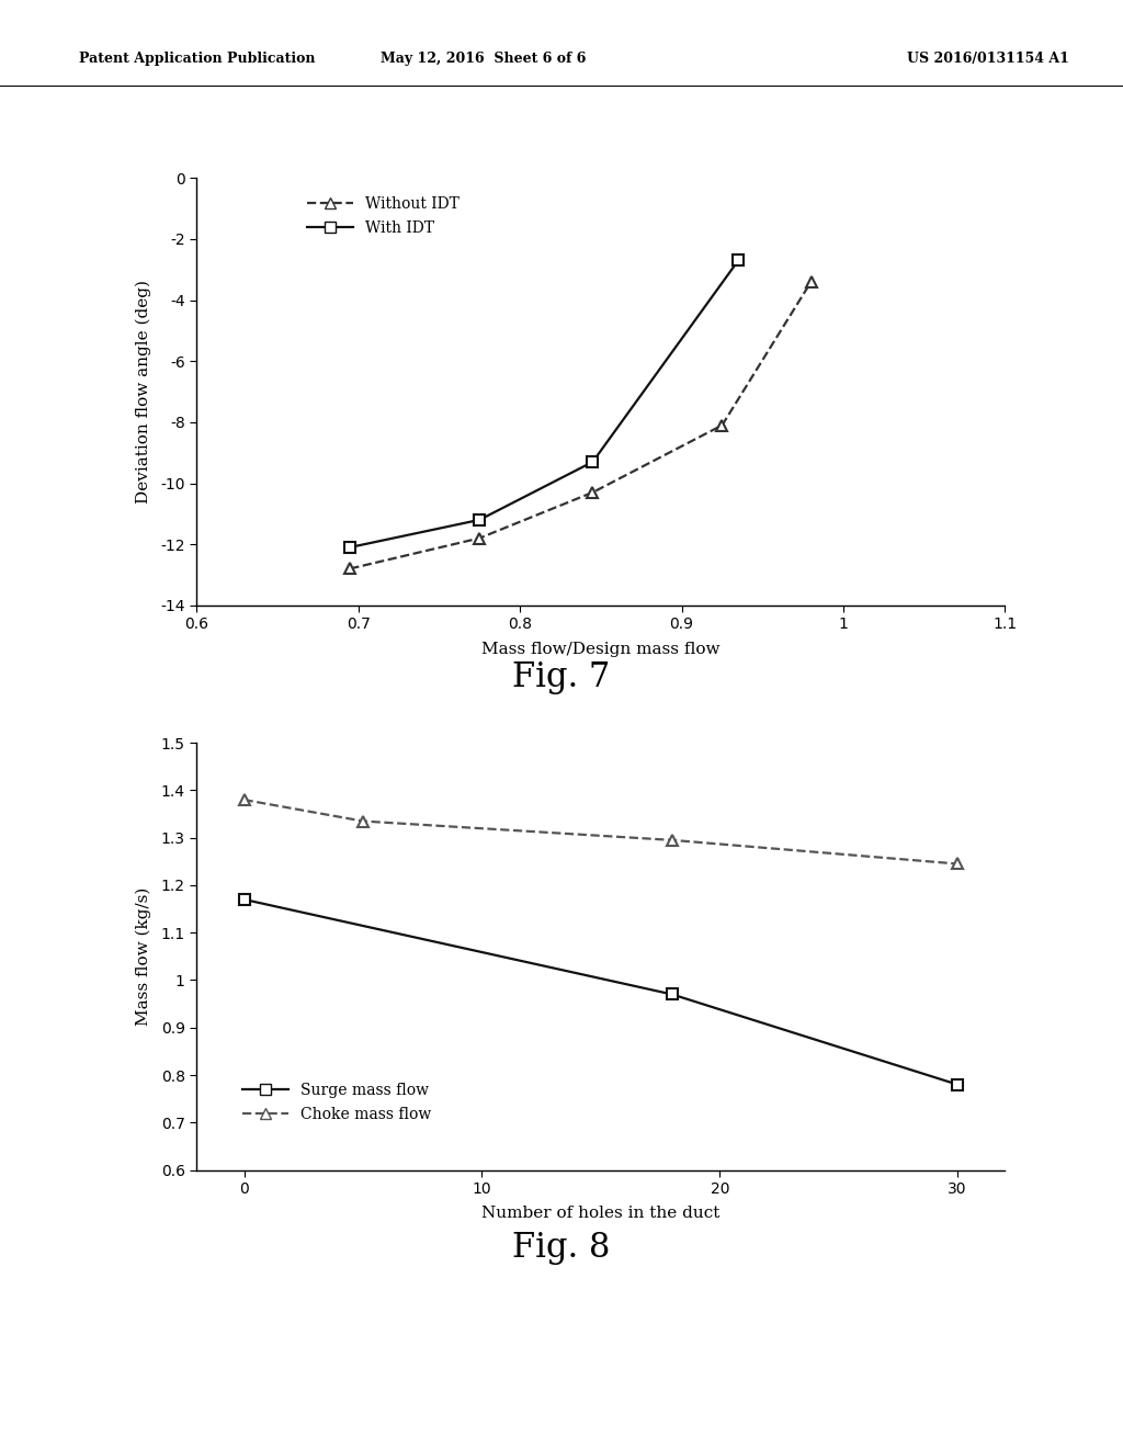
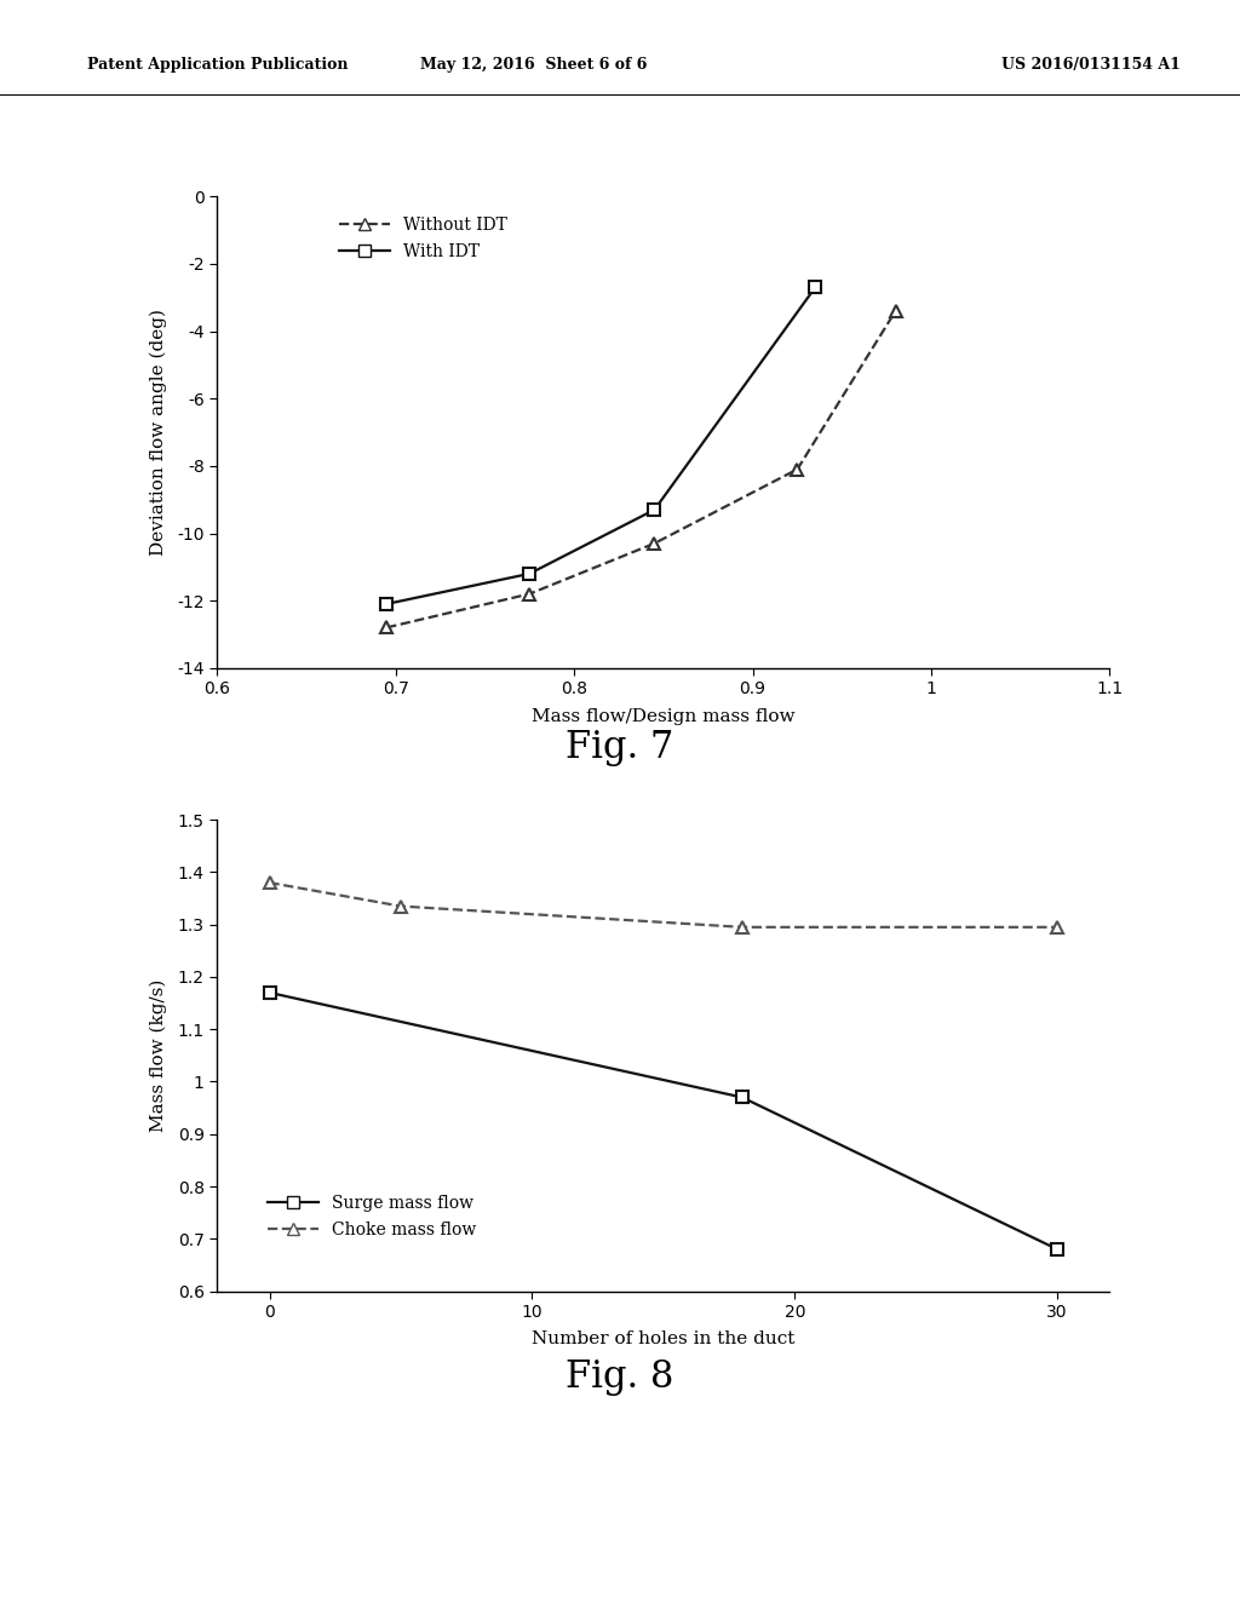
Surge mass flow/30: 0.78 -> 0.68
Choke mass flow/30: 1.245 -> 1.295
